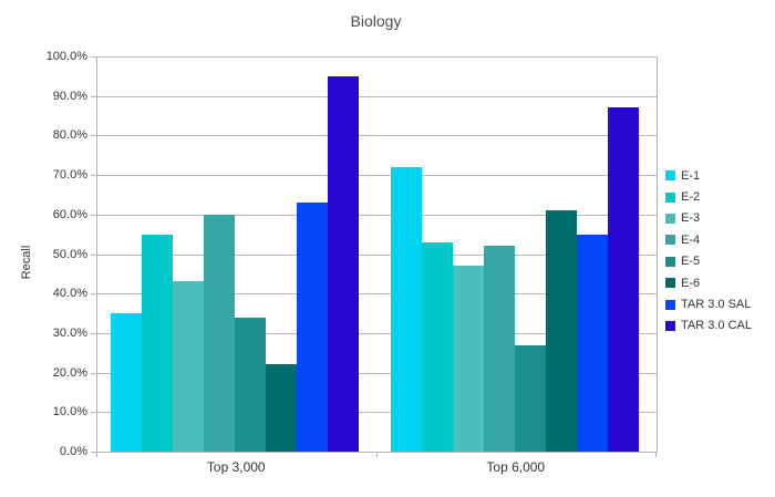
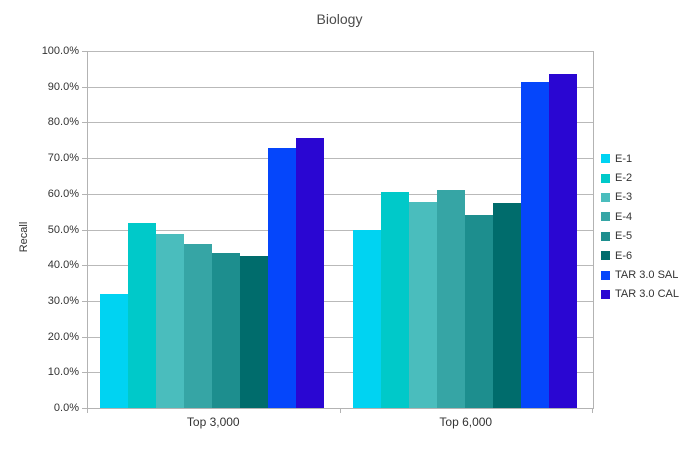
E-1/Top 3,000: 35% -> 32%
E-2/Top 3,000: 55% -> 52%
E-3/Top 3,000: 43% -> 49%
E-4/Top 3,000: 60% -> 46%
E-5/Top 3,000: 34% -> 44%
E-6/Top 3,000: 22% -> 43%
TAR 3.0 SAL/Top 3,000: 63% -> 73%
TAR 3.0 CAL/Top 3,000: 95% -> 76%
E-1/Top 6,000: 72% -> 50%
E-2/Top 6,000: 53% -> 60%
E-3/Top 6,000: 47% -> 58%
E-4/Top 6,000: 52% -> 61%
E-5/Top 6,000: 27% -> 54%
E-6/Top 6,000: 61% -> 58%
TAR 3.0 SAL/Top 6,000: 55% -> 91%
TAR 3.0 CAL/Top 6,000: 87% -> 94%
